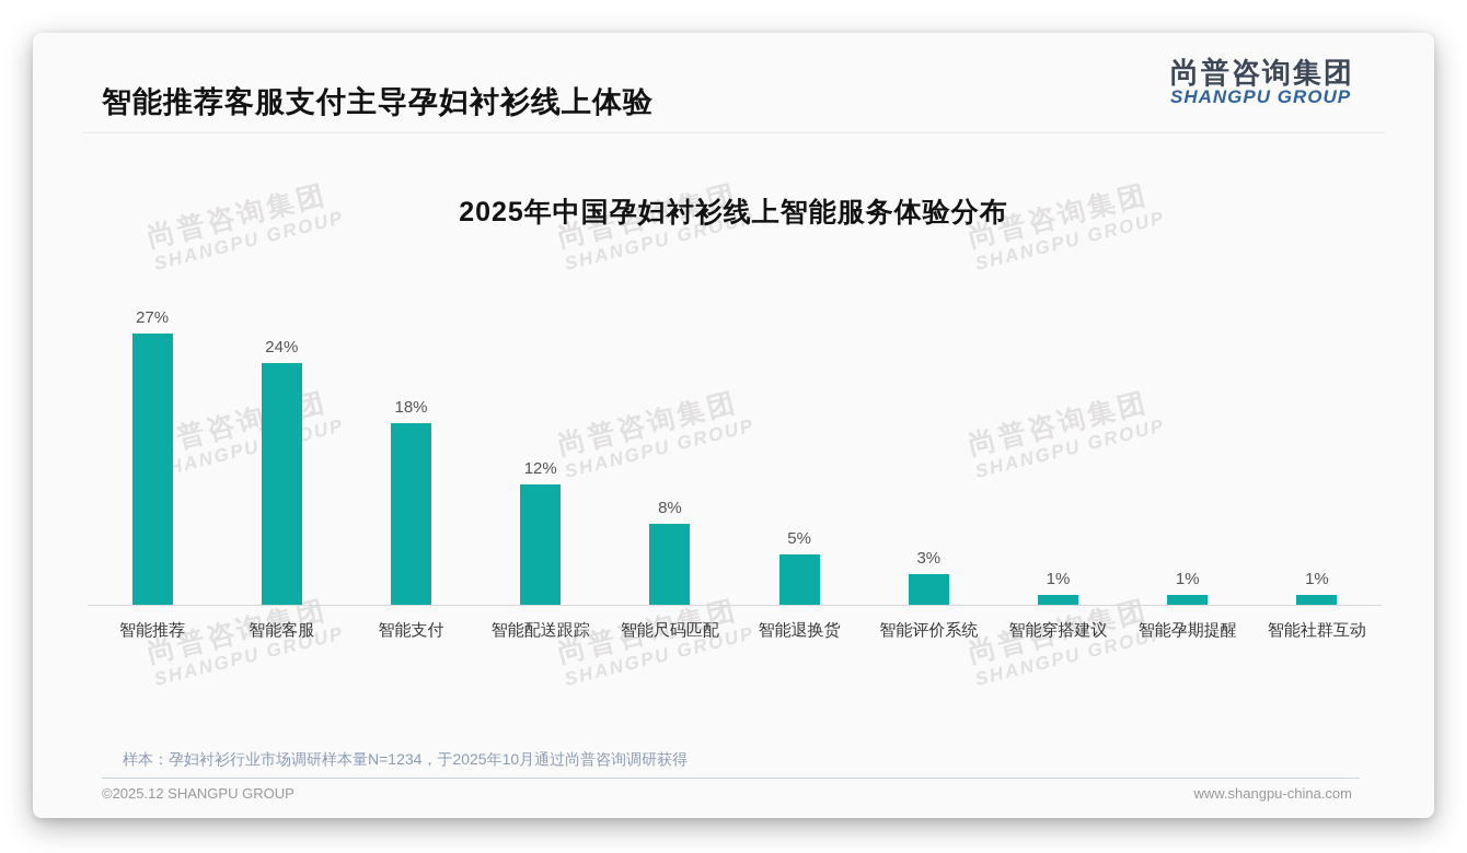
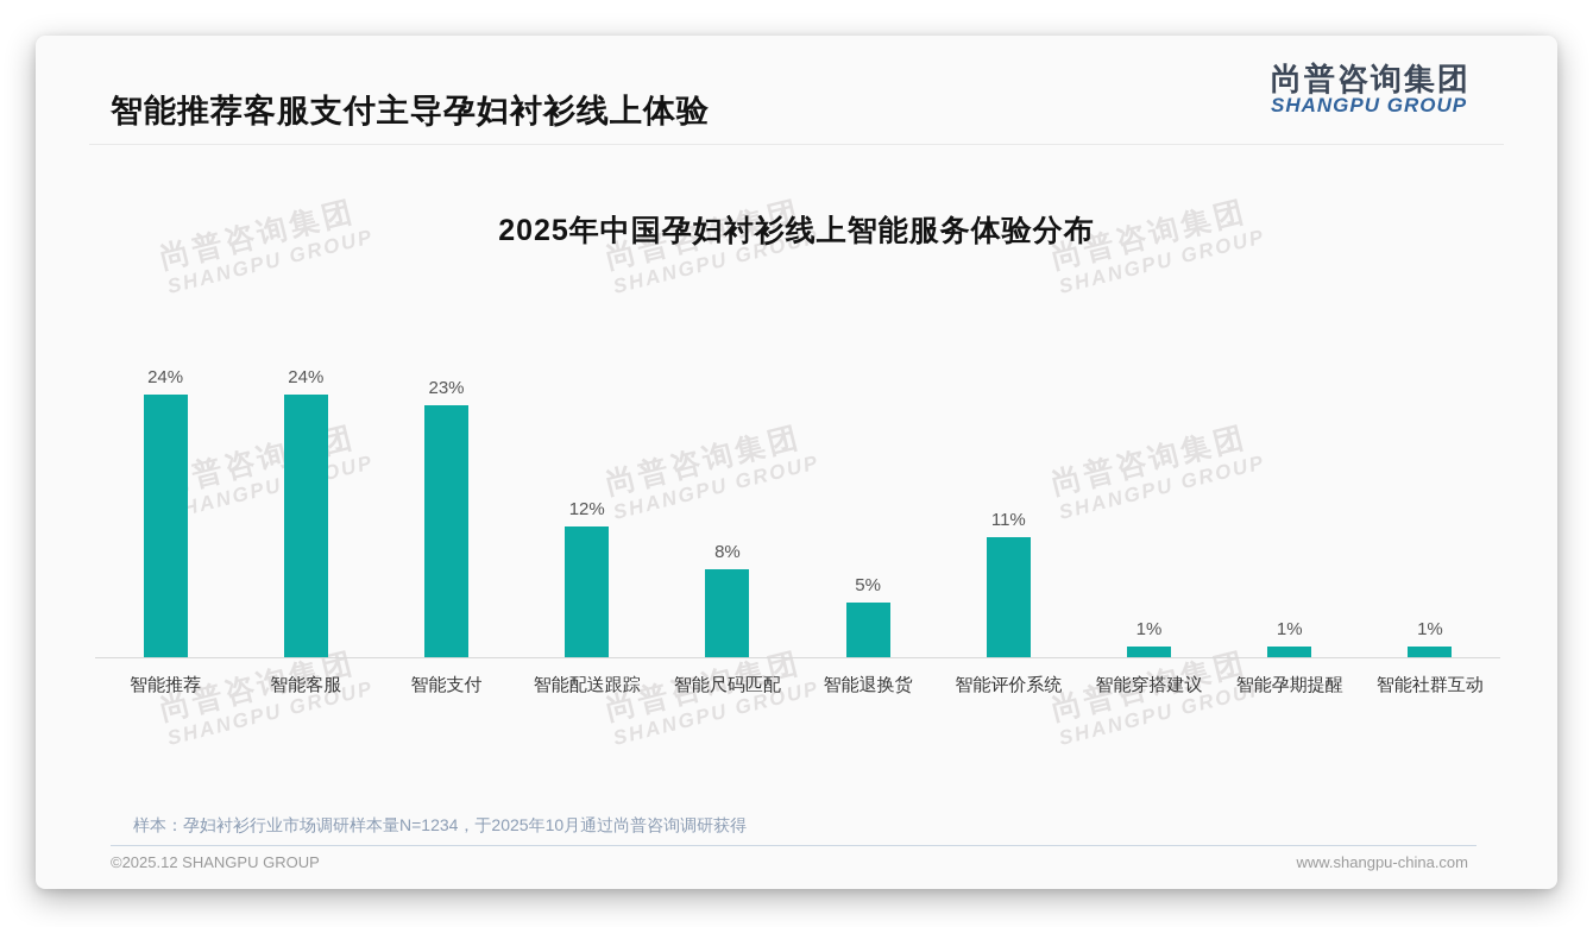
智能推荐: 27% -> 24%
智能支付: 18% -> 23%
智能评价系统: 3% -> 11%
